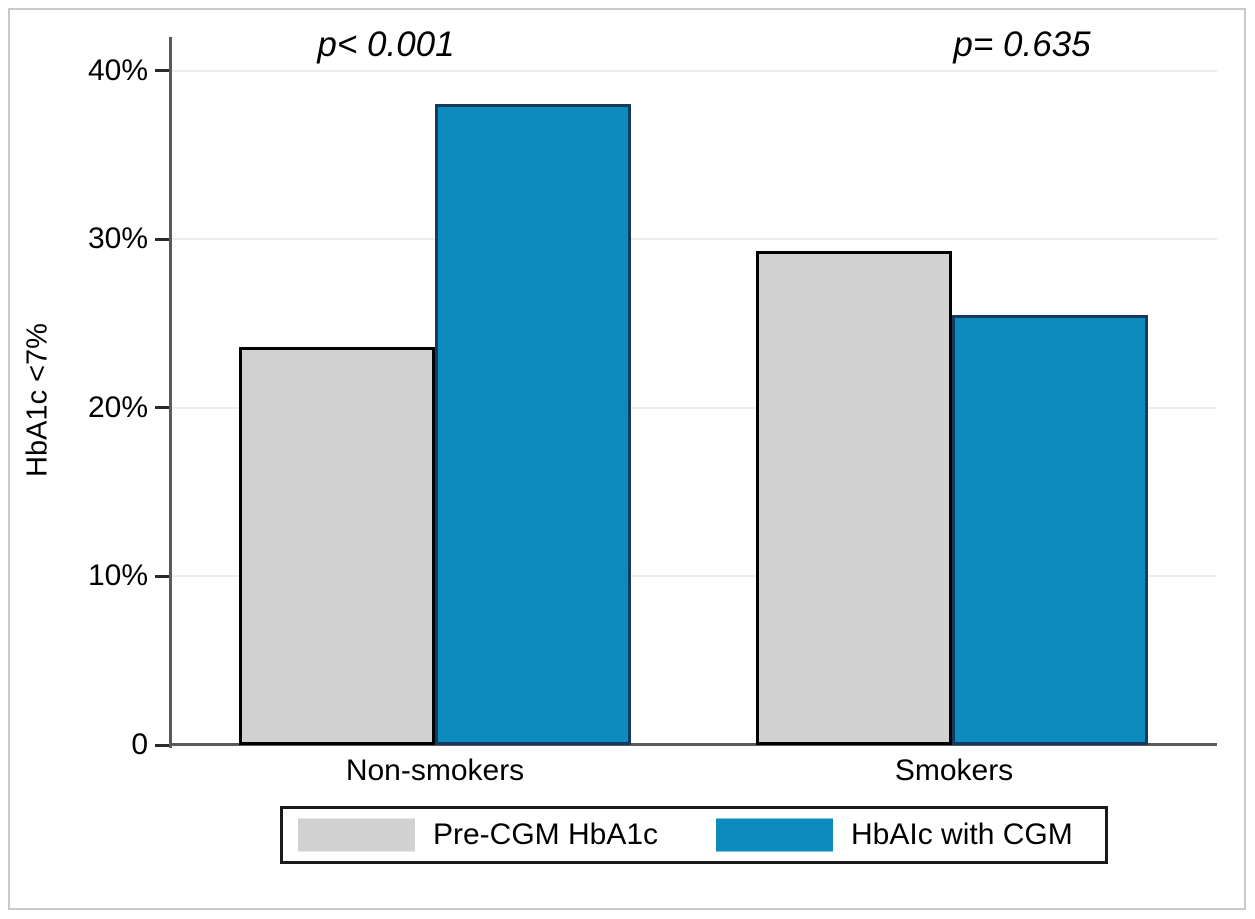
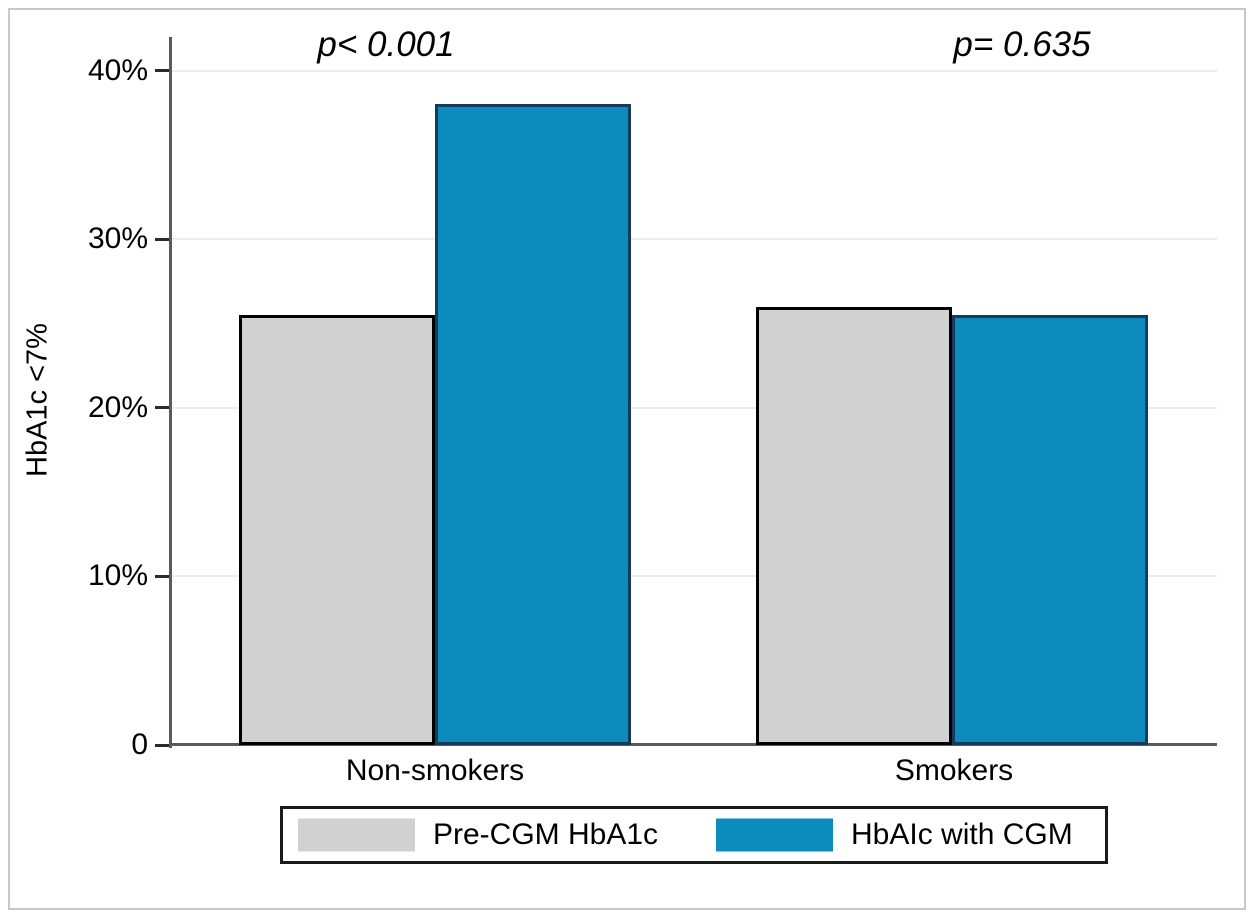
Pre-CGM HbA1c/Non-smokers: 23.6% -> 25.5%
Pre-CGM HbA1c/Smokers: 29.3% -> 26.0%
